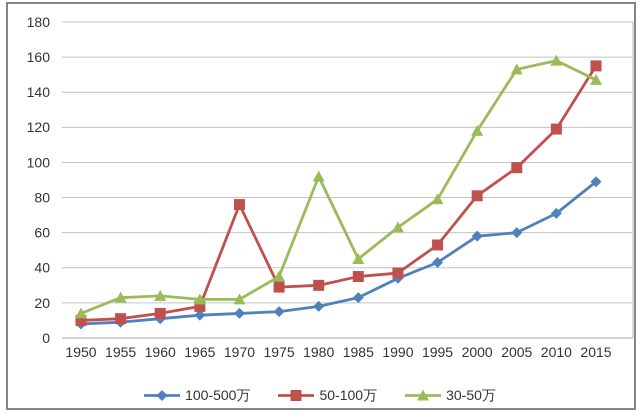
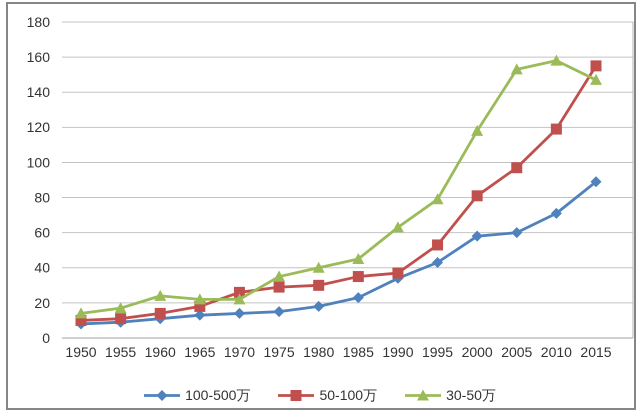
30-50万/1955: 23 -> 17
50-100万/1970: 76 -> 26
30-50万/1980: 92 -> 40
